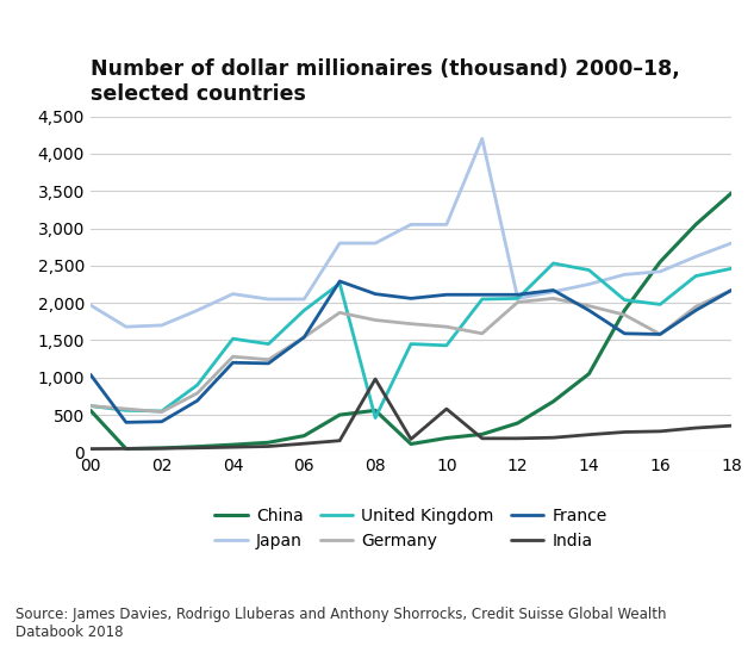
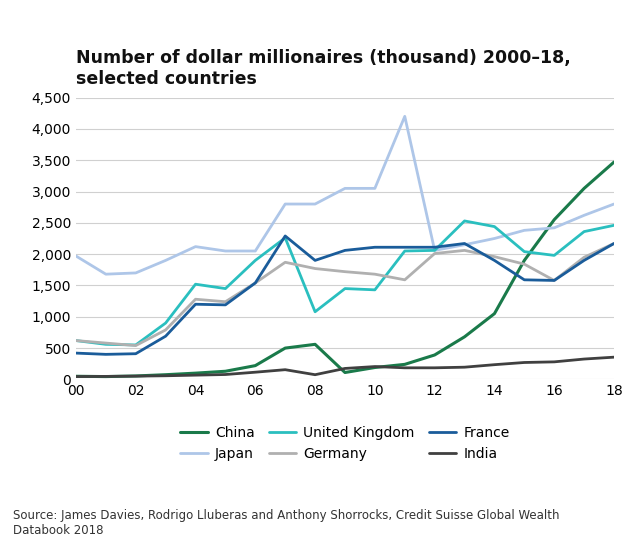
China/00: 560 -> 50
France/00: 1,040 -> 420
United Kingdom/08: 460 -> 1,080
France/08: 2,120 -> 1,900
India/08: 980 -> 80
India/10: 580 -> 200
